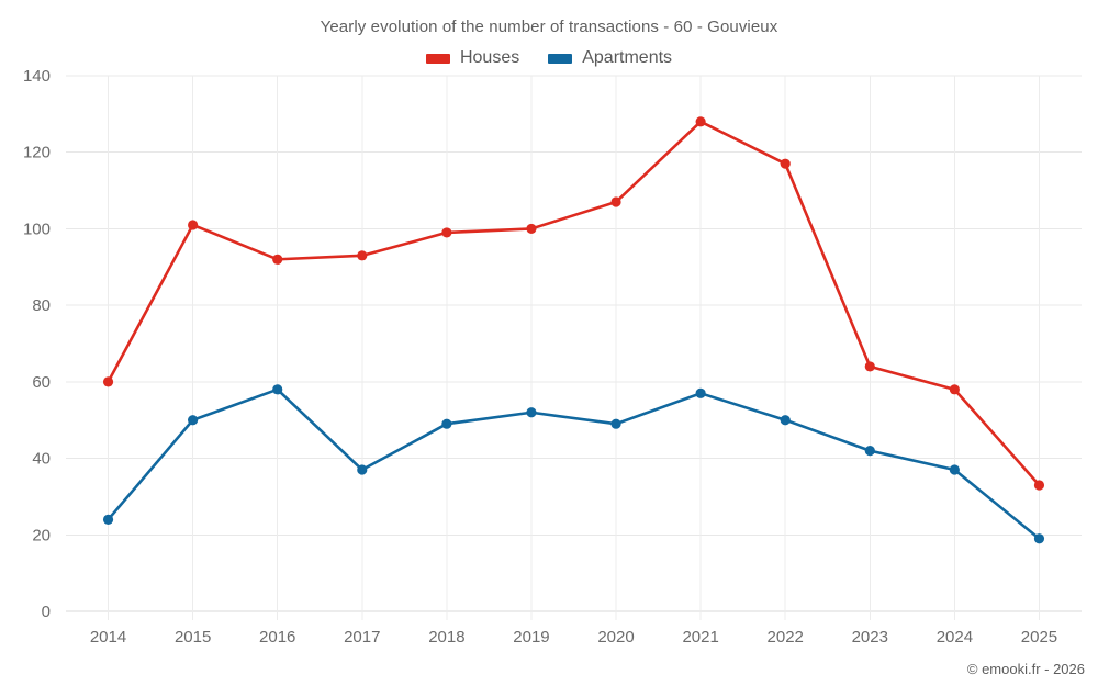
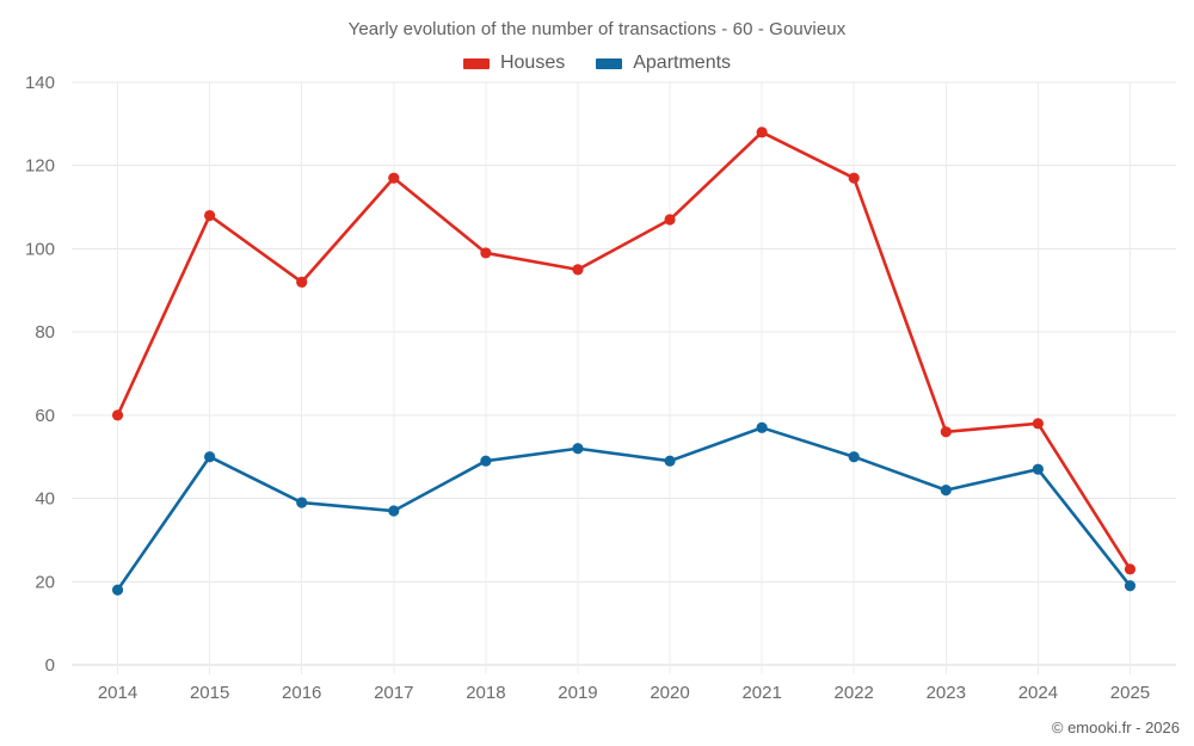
Apartments/2014: 24 -> 18
Houses/2015: 101 -> 108
Apartments/2016: 58 -> 39
Houses/2017: 93 -> 117
Houses/2019: 100 -> 95
Houses/2023: 64 -> 56
Apartments/2024: 37 -> 47
Houses/2025: 33 -> 23
